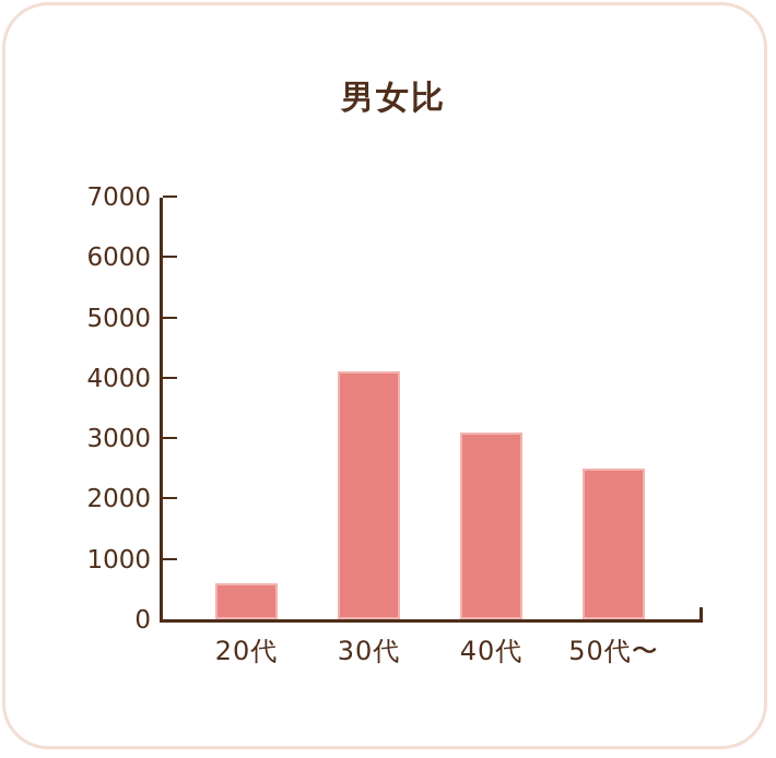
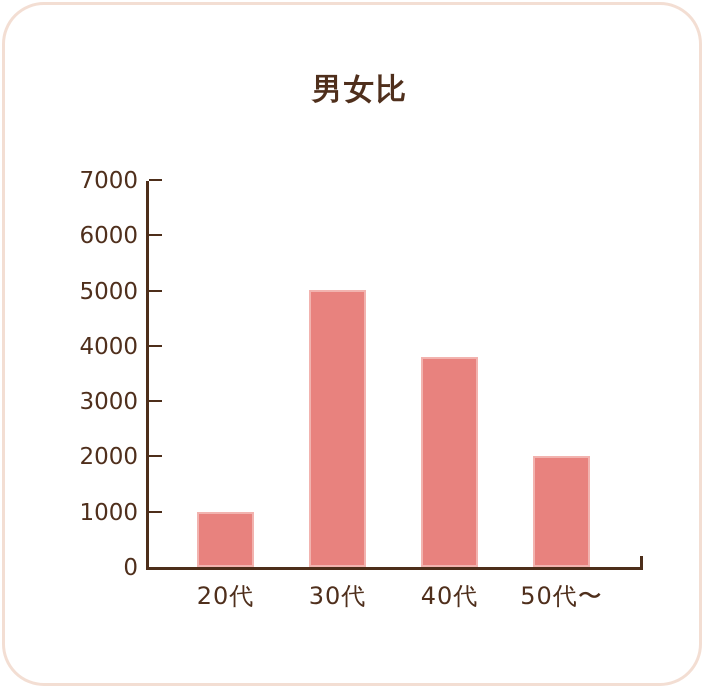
20代: 600 -> 1000
30代: 4100 -> 5000
40代: 3100 -> 3800
50代〜: 2500 -> 2000
